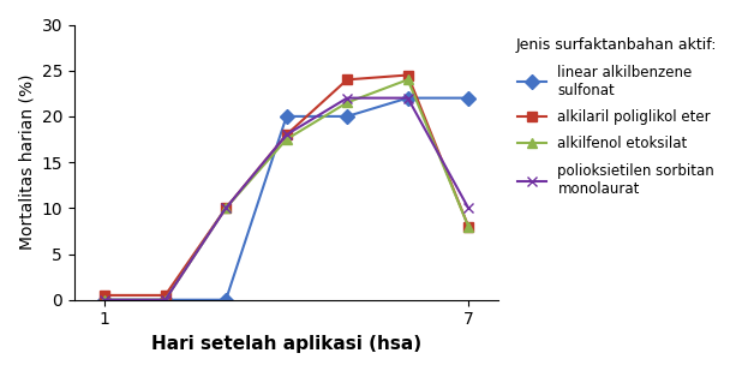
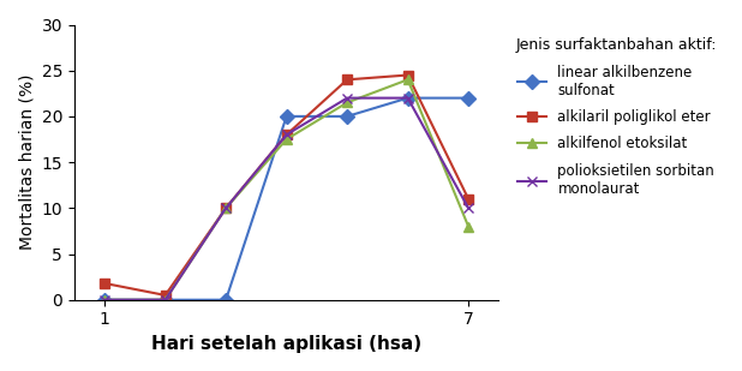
alkilaril poliglikol eter/1: 0.5 -> 1.8
alkilaril poliglikol eter/7: 8.0 -> 11.0
